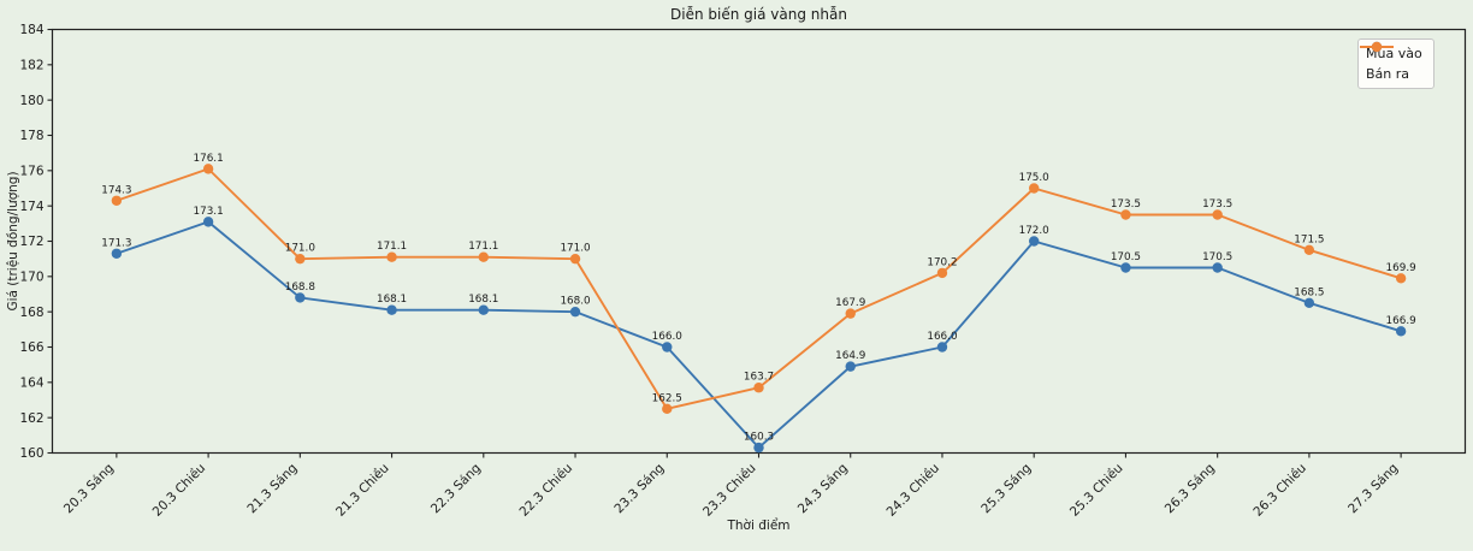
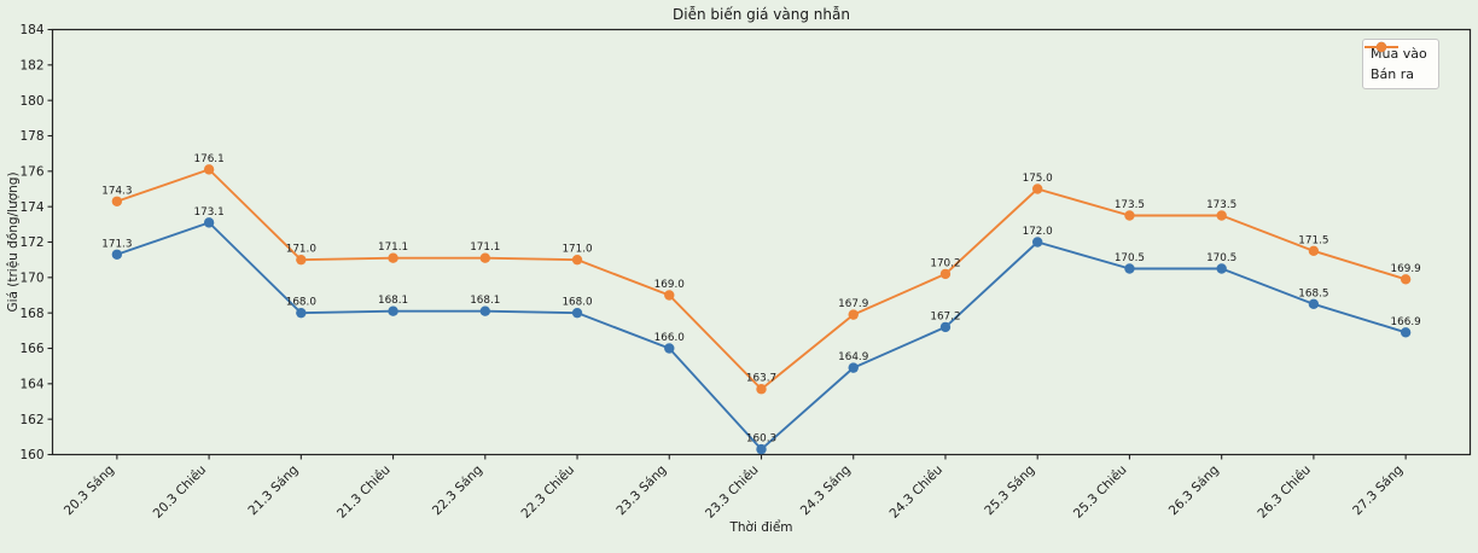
Mua vào/21.3 Sáng: 168.8 -> 168.0
Bán ra/23.3 Sáng: 162.5 -> 169.0
Mua vào/24.3 Chiều: 166.0 -> 167.2
